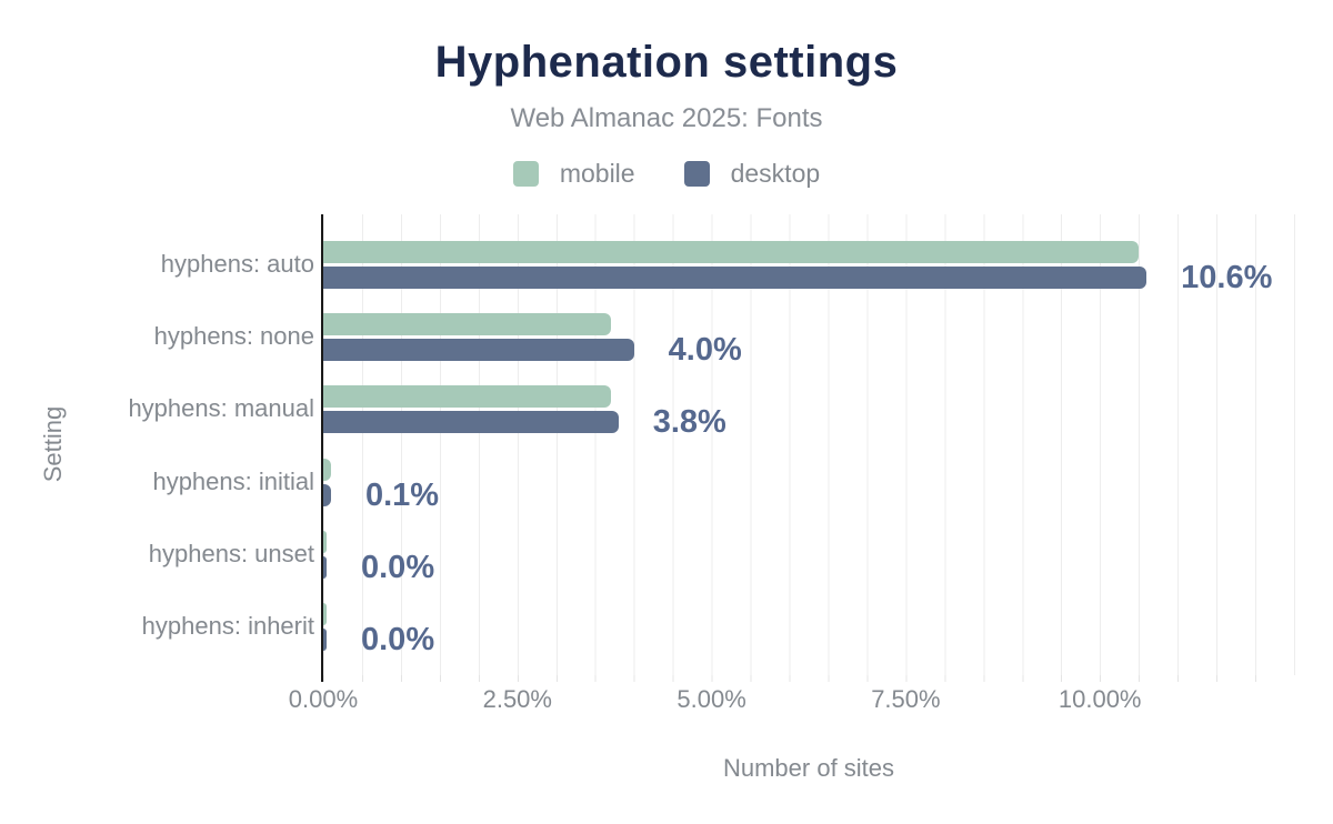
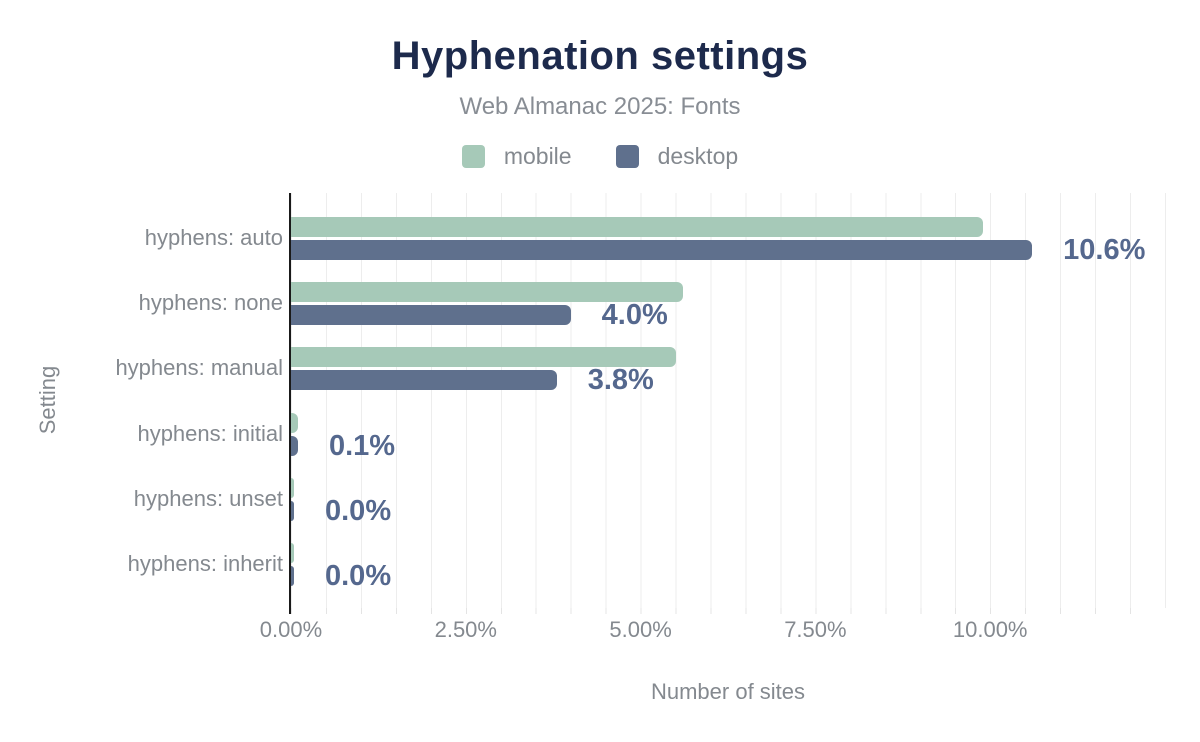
mobile/hyphens: auto: 10.5% -> 9.9%
mobile/hyphens: none: 3.7% -> 5.6%
mobile/hyphens: manual: 3.7% -> 5.5%
